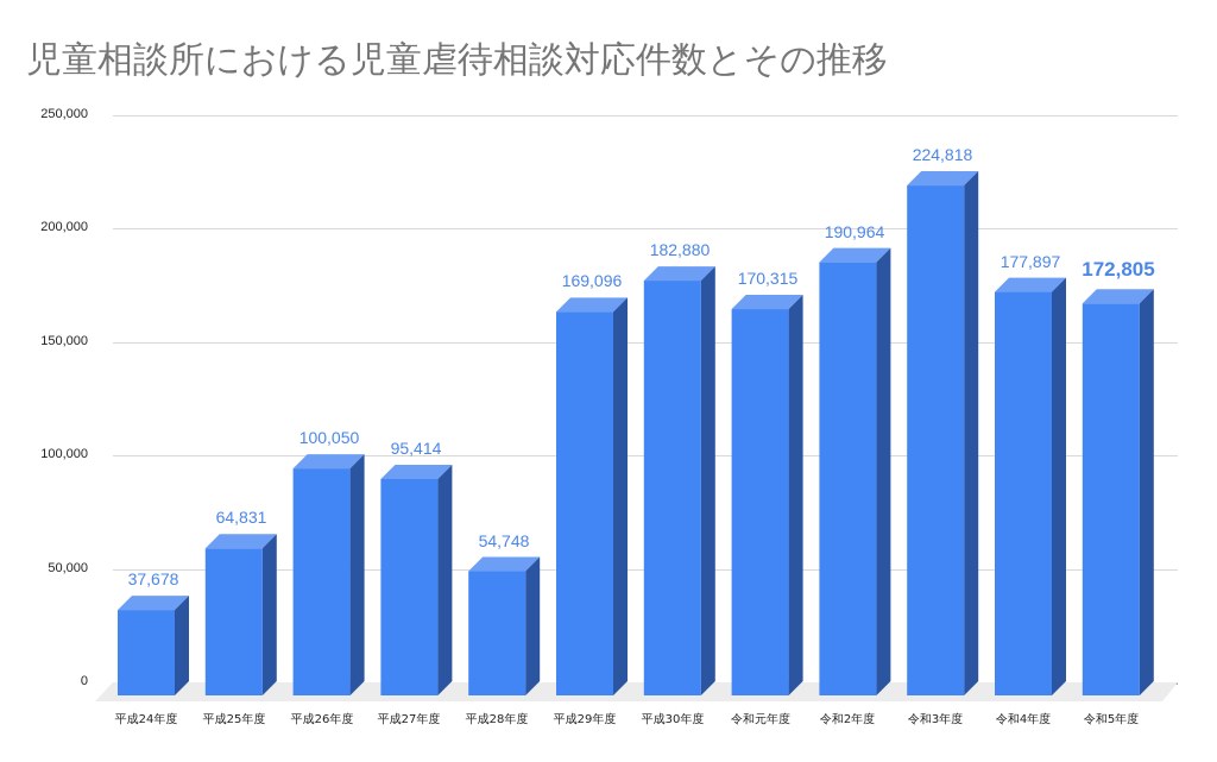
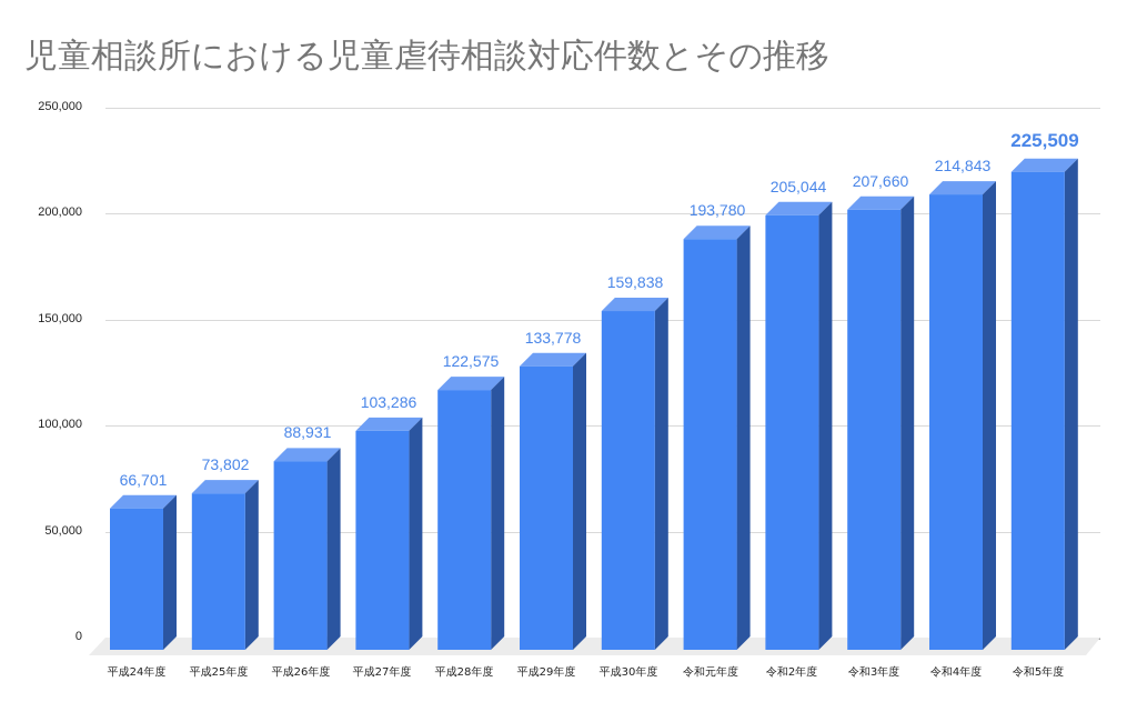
平成24年度: 37,678 -> 66,701
平成25年度: 64,831 -> 73,802
平成26年度: 100,050 -> 88,931
平成27年度: 95,414 -> 103,286
平成28年度: 54,748 -> 122,575
平成29年度: 169,096 -> 133,778
平成30年度: 182,880 -> 159,838
令和元年度: 170,315 -> 193,780
令和2年度: 190,964 -> 205,044
令和3年度: 224,818 -> 207,660
令和4年度: 177,897 -> 214,843
令和5年度: 172,805 -> 225,509
